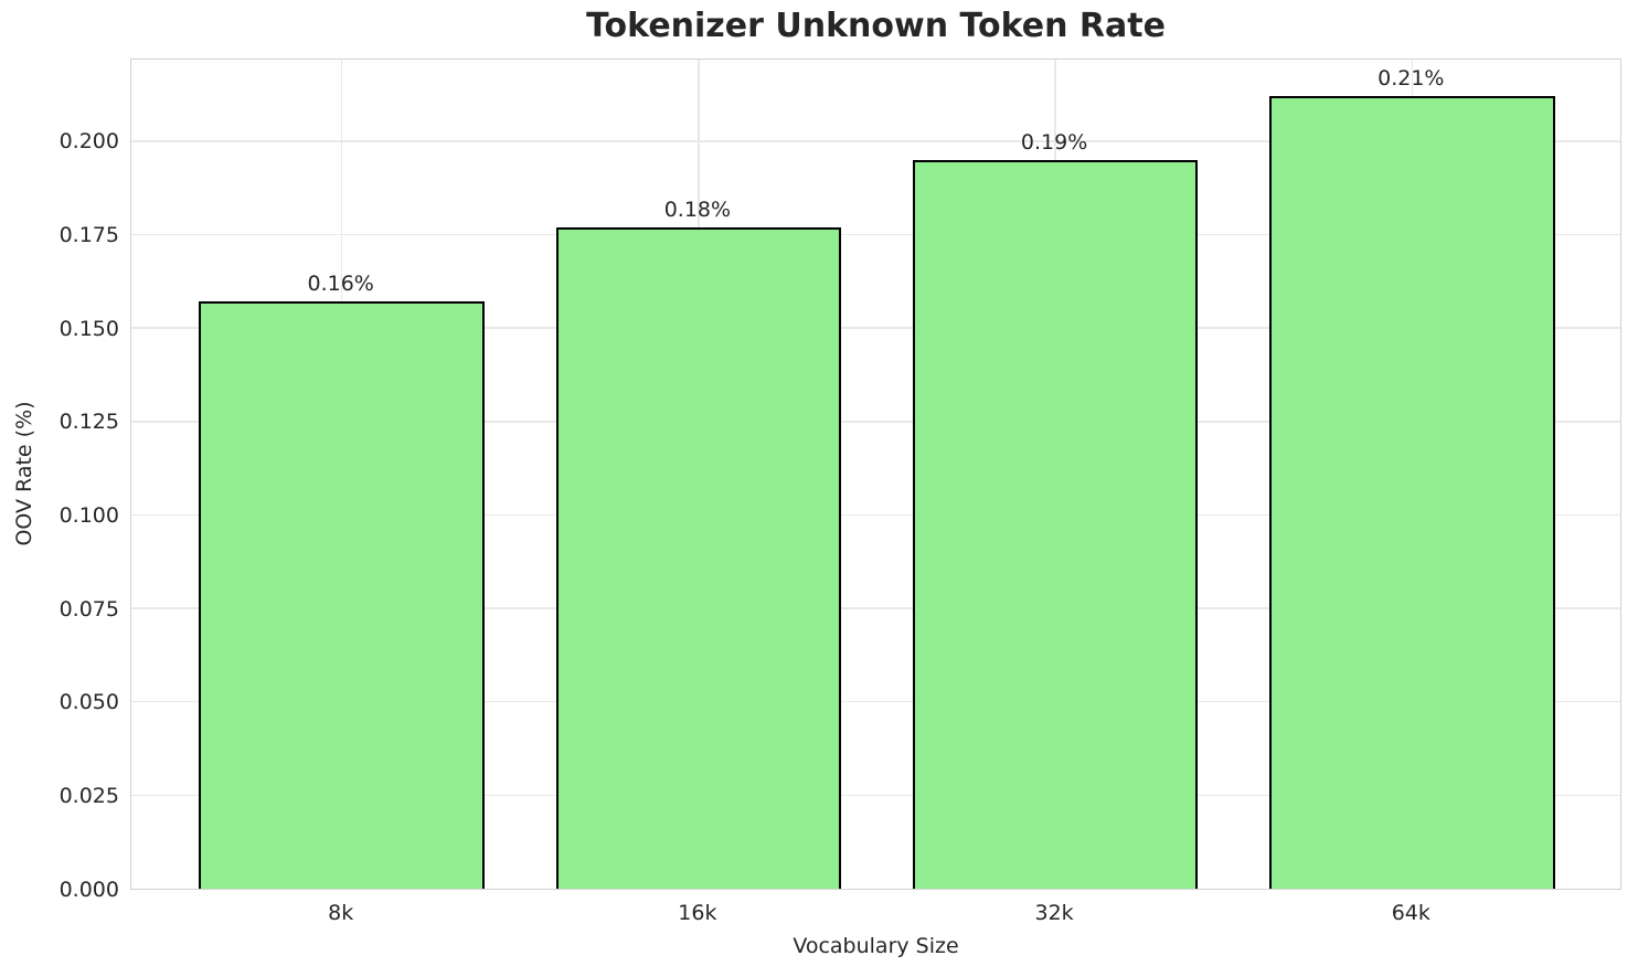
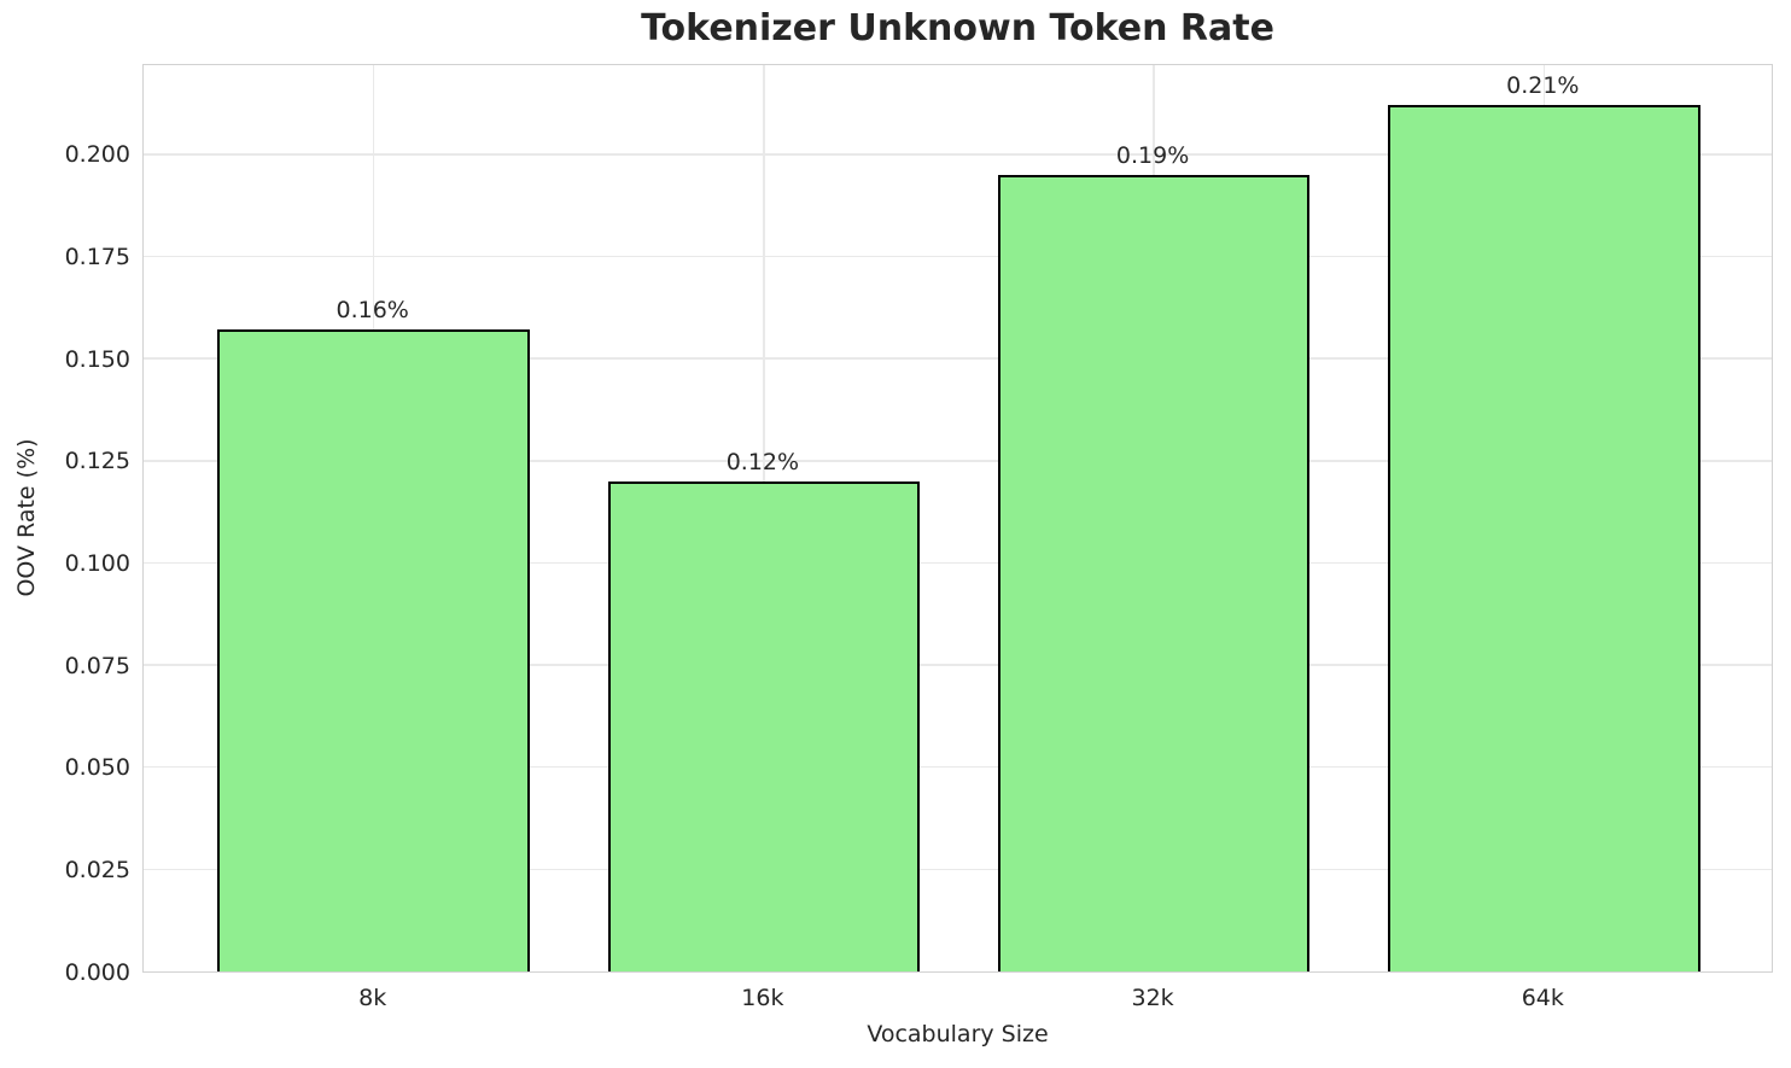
16k: 0.18% -> 0.12%
